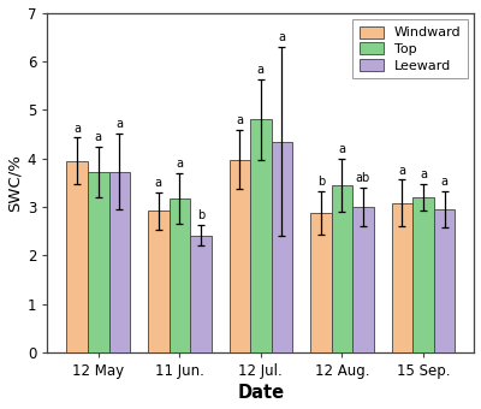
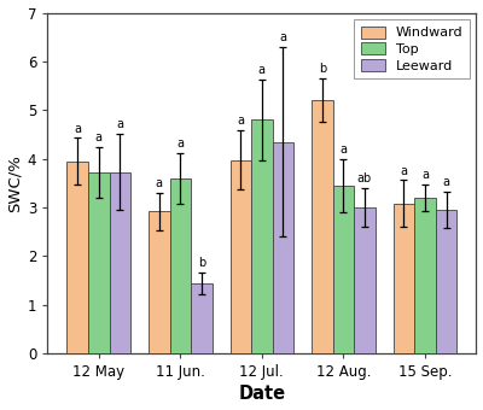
Top/11 Jun.: 3.18 -> 3.60
Leeward/11 Jun.: 2.42 -> 1.45
Windward/12 Aug.: 2.88 -> 5.20
